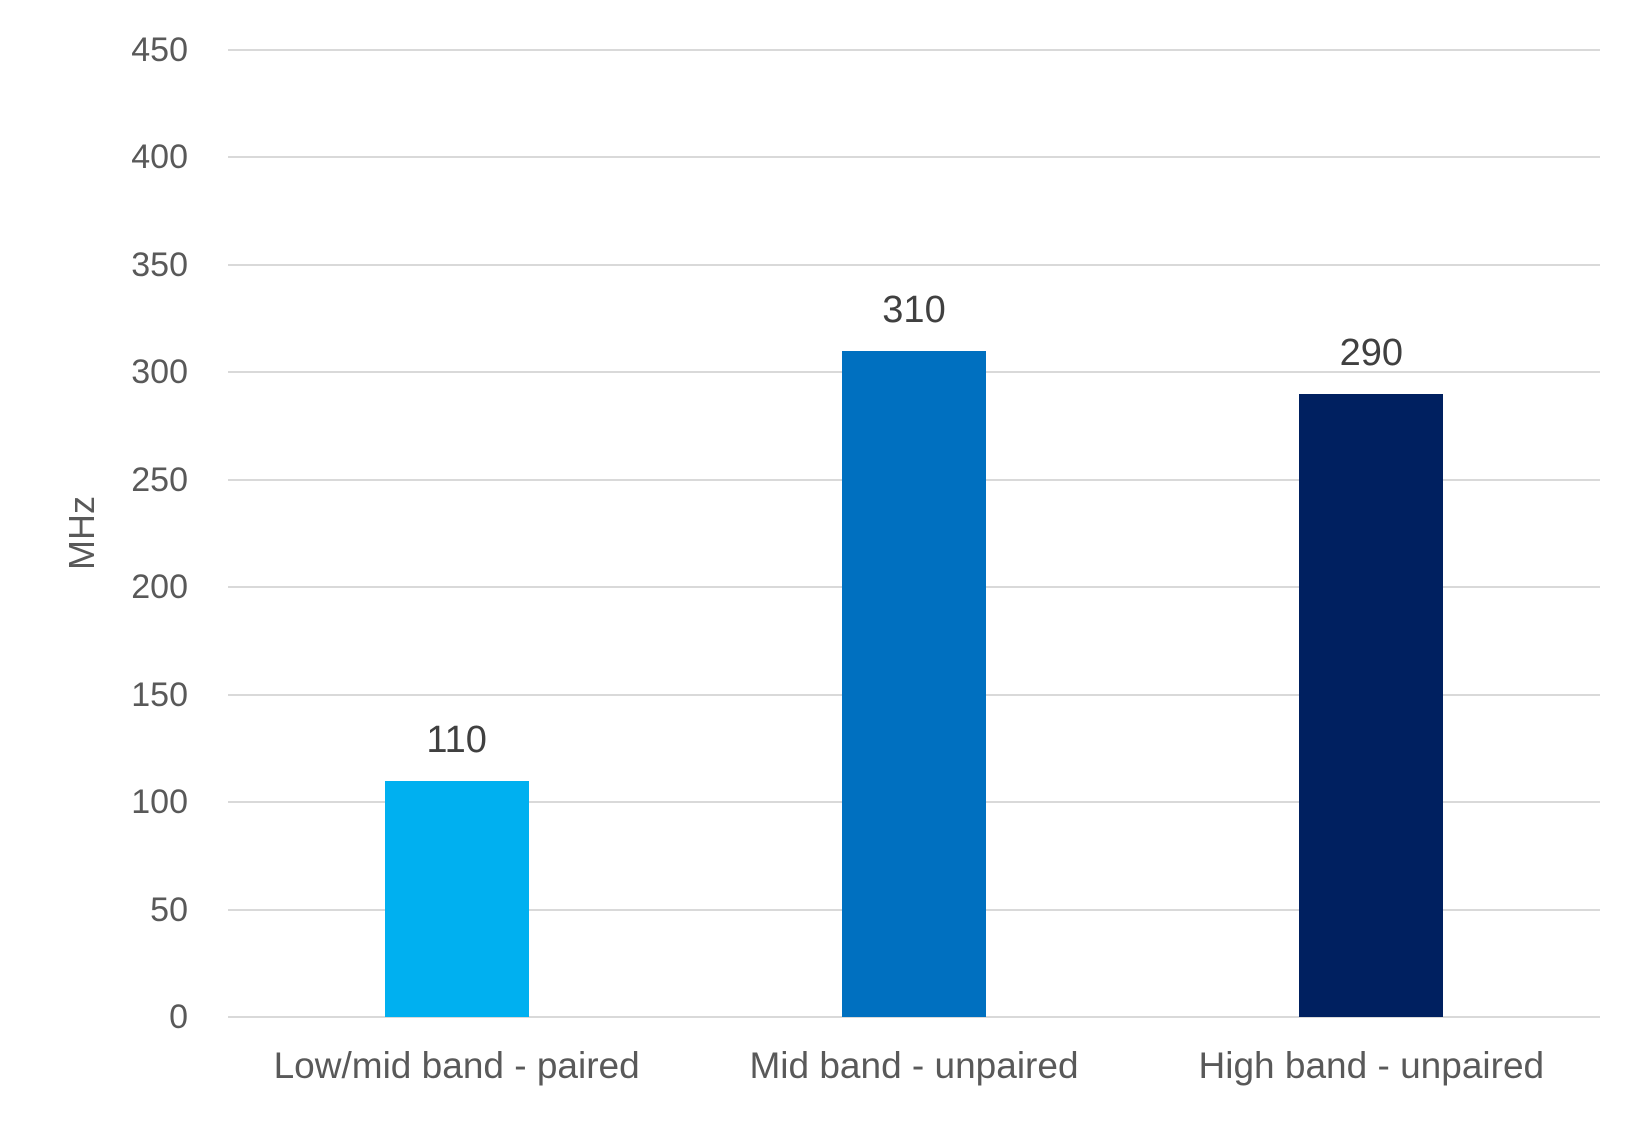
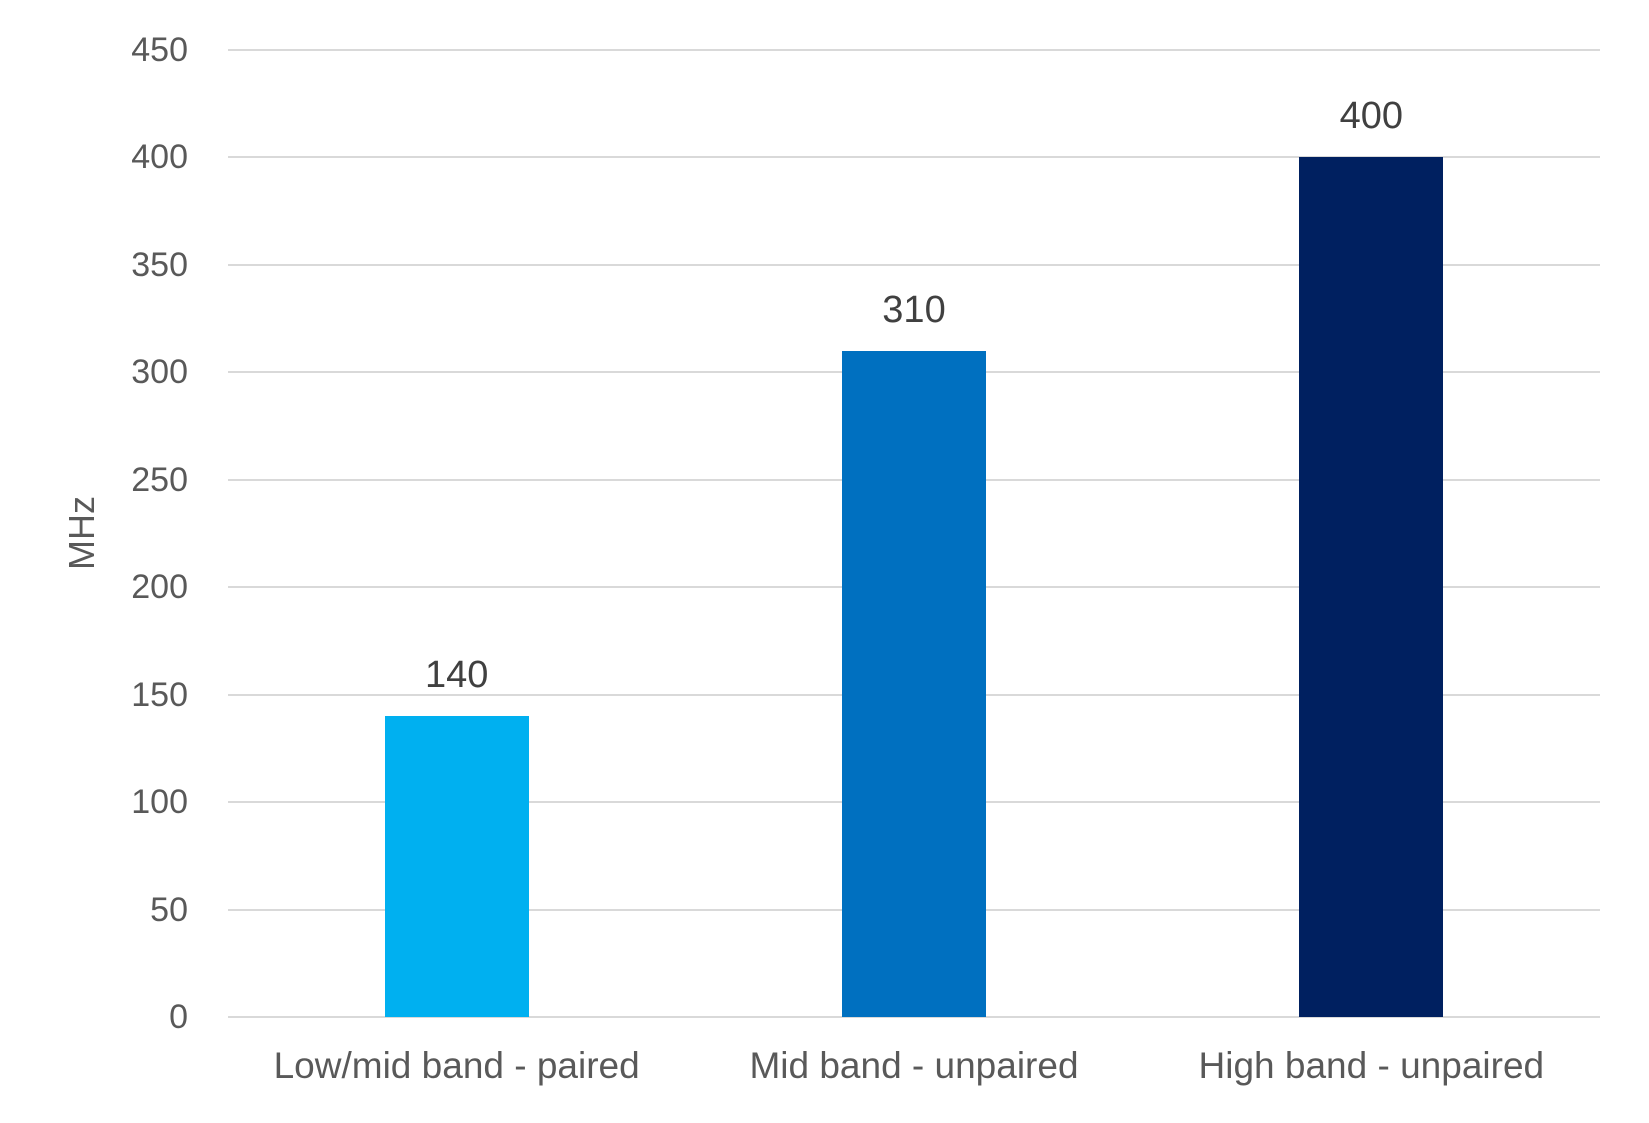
Low/mid band - paired: 110 -> 140
High band - unpaired: 290 -> 400
